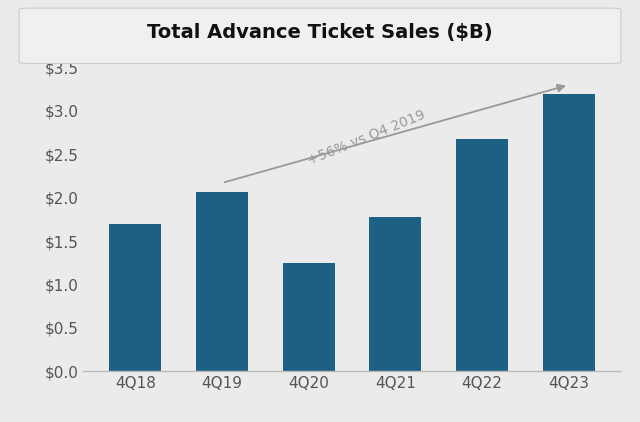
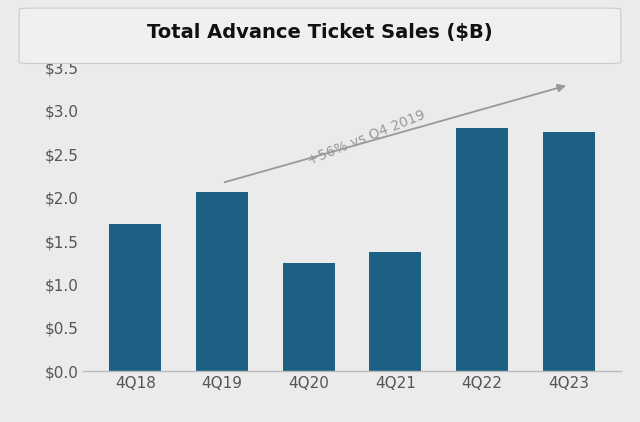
4Q21: $1.78 -> $1.38
4Q22: $2.68 -> $2.80
4Q23: $3.20 -> $2.76
